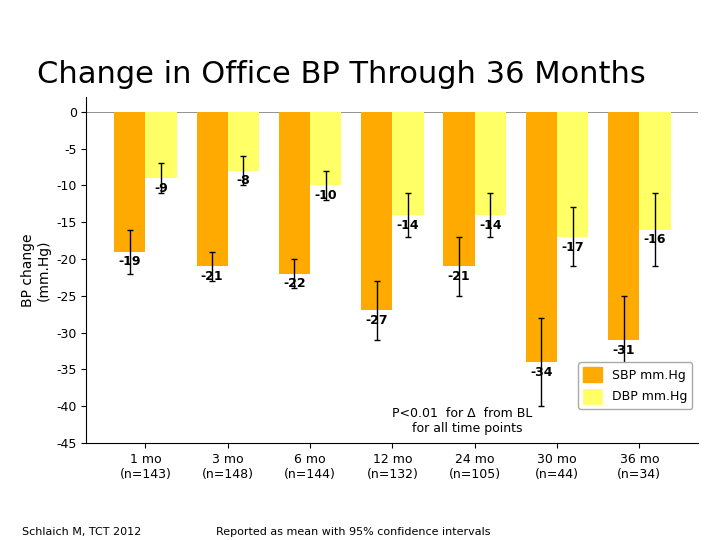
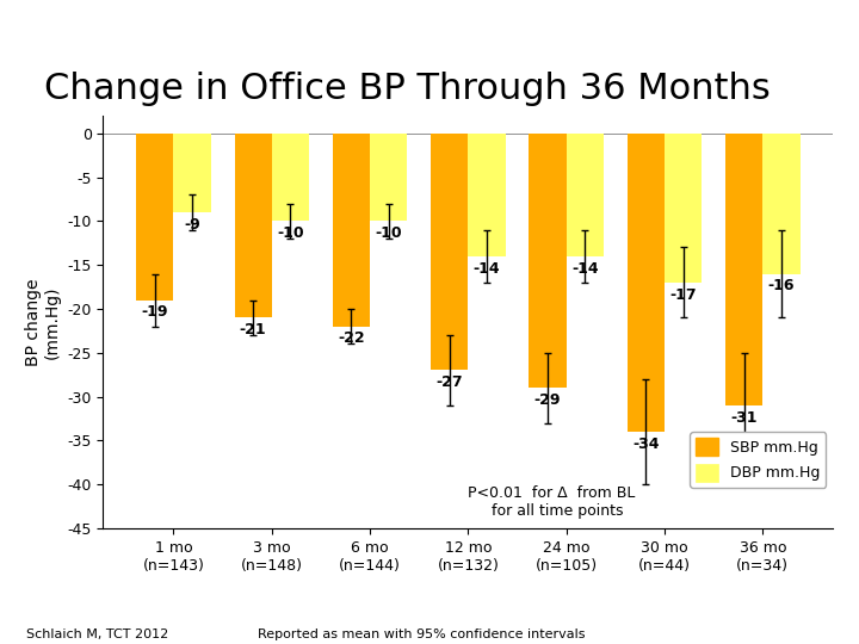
DBP mm.Hg/3 mo (n=148): -8 -> -10
SBP mm.Hg/24 mo (n=105): -21 -> -29
